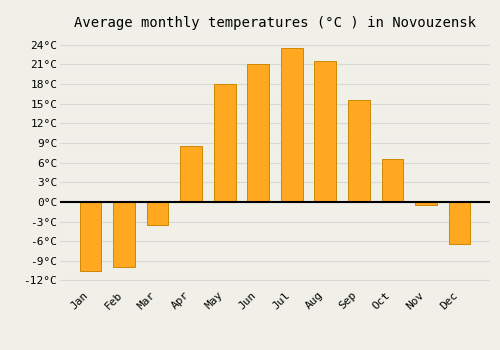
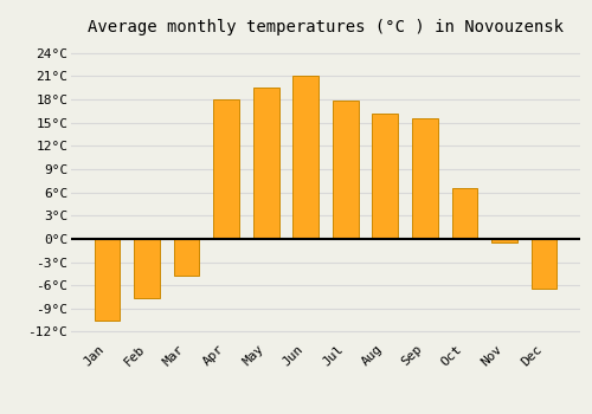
Feb: -10.0°C -> -7.6°C
Mar: -3.5°C -> -4.8°C
Apr: 8.5°C -> 18.0°C
May: 18.0°C -> 19.6°C
Jul: 23.5°C -> 17.8°C
Aug: 21.5°C -> 16.2°C
